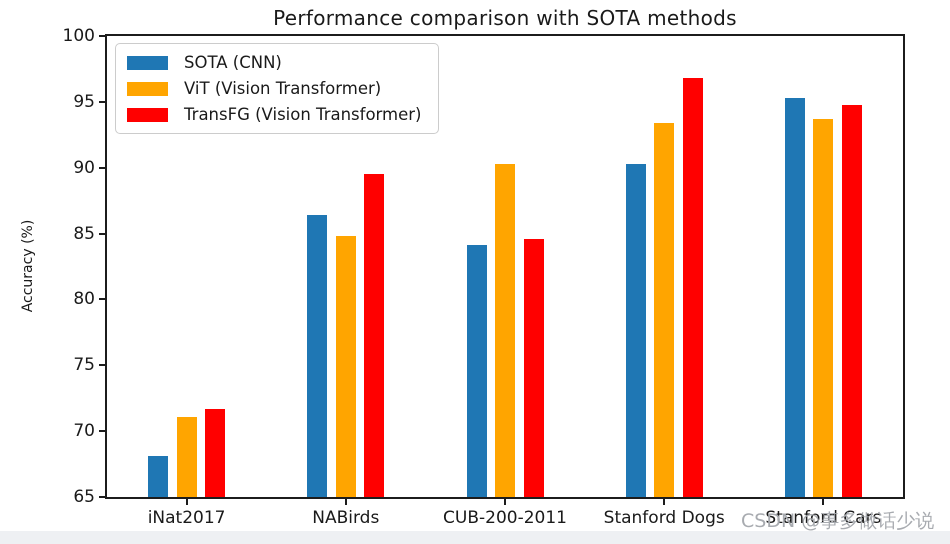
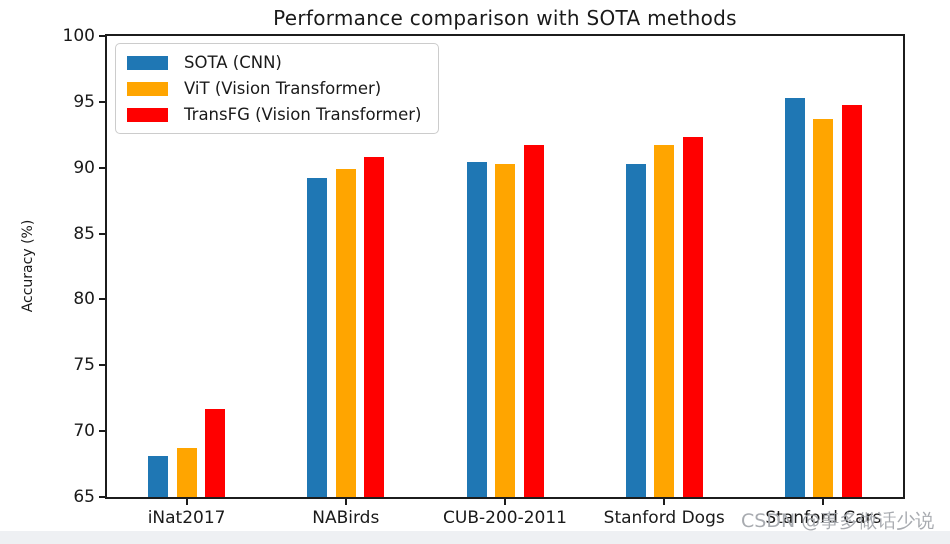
ViT (Vision Transformer)/iNat2017: 71.1 -> 68.7
SOTA (CNN)/NABirds: 86.4 -> 89.2
ViT (Vision Transformer)/NABirds: 84.8 -> 89.9
TransFG (Vision Transformer)/NABirds: 89.5 -> 90.8
SOTA (CNN)/CUB-200-2011: 84.1 -> 90.4
TransFG (Vision Transformer)/CUB-200-2011: 84.6 -> 91.7
ViT (Vision Transformer)/Stanford Dogs: 93.4 -> 91.7
TransFG (Vision Transformer)/Stanford Dogs: 96.8 -> 92.3
